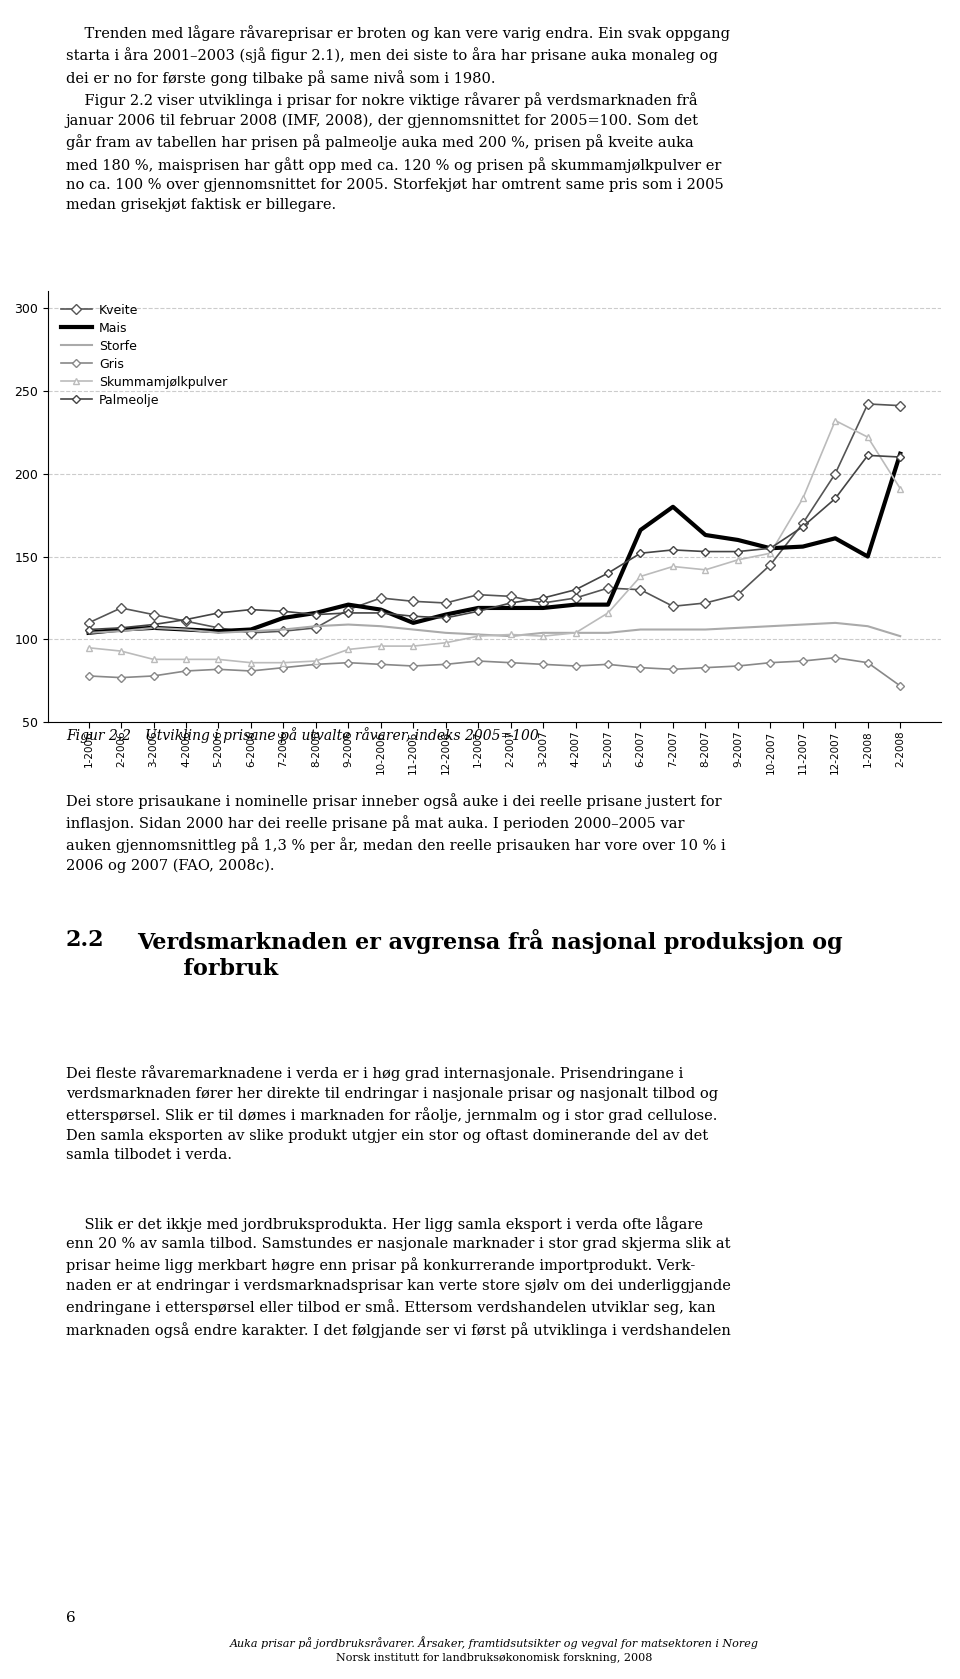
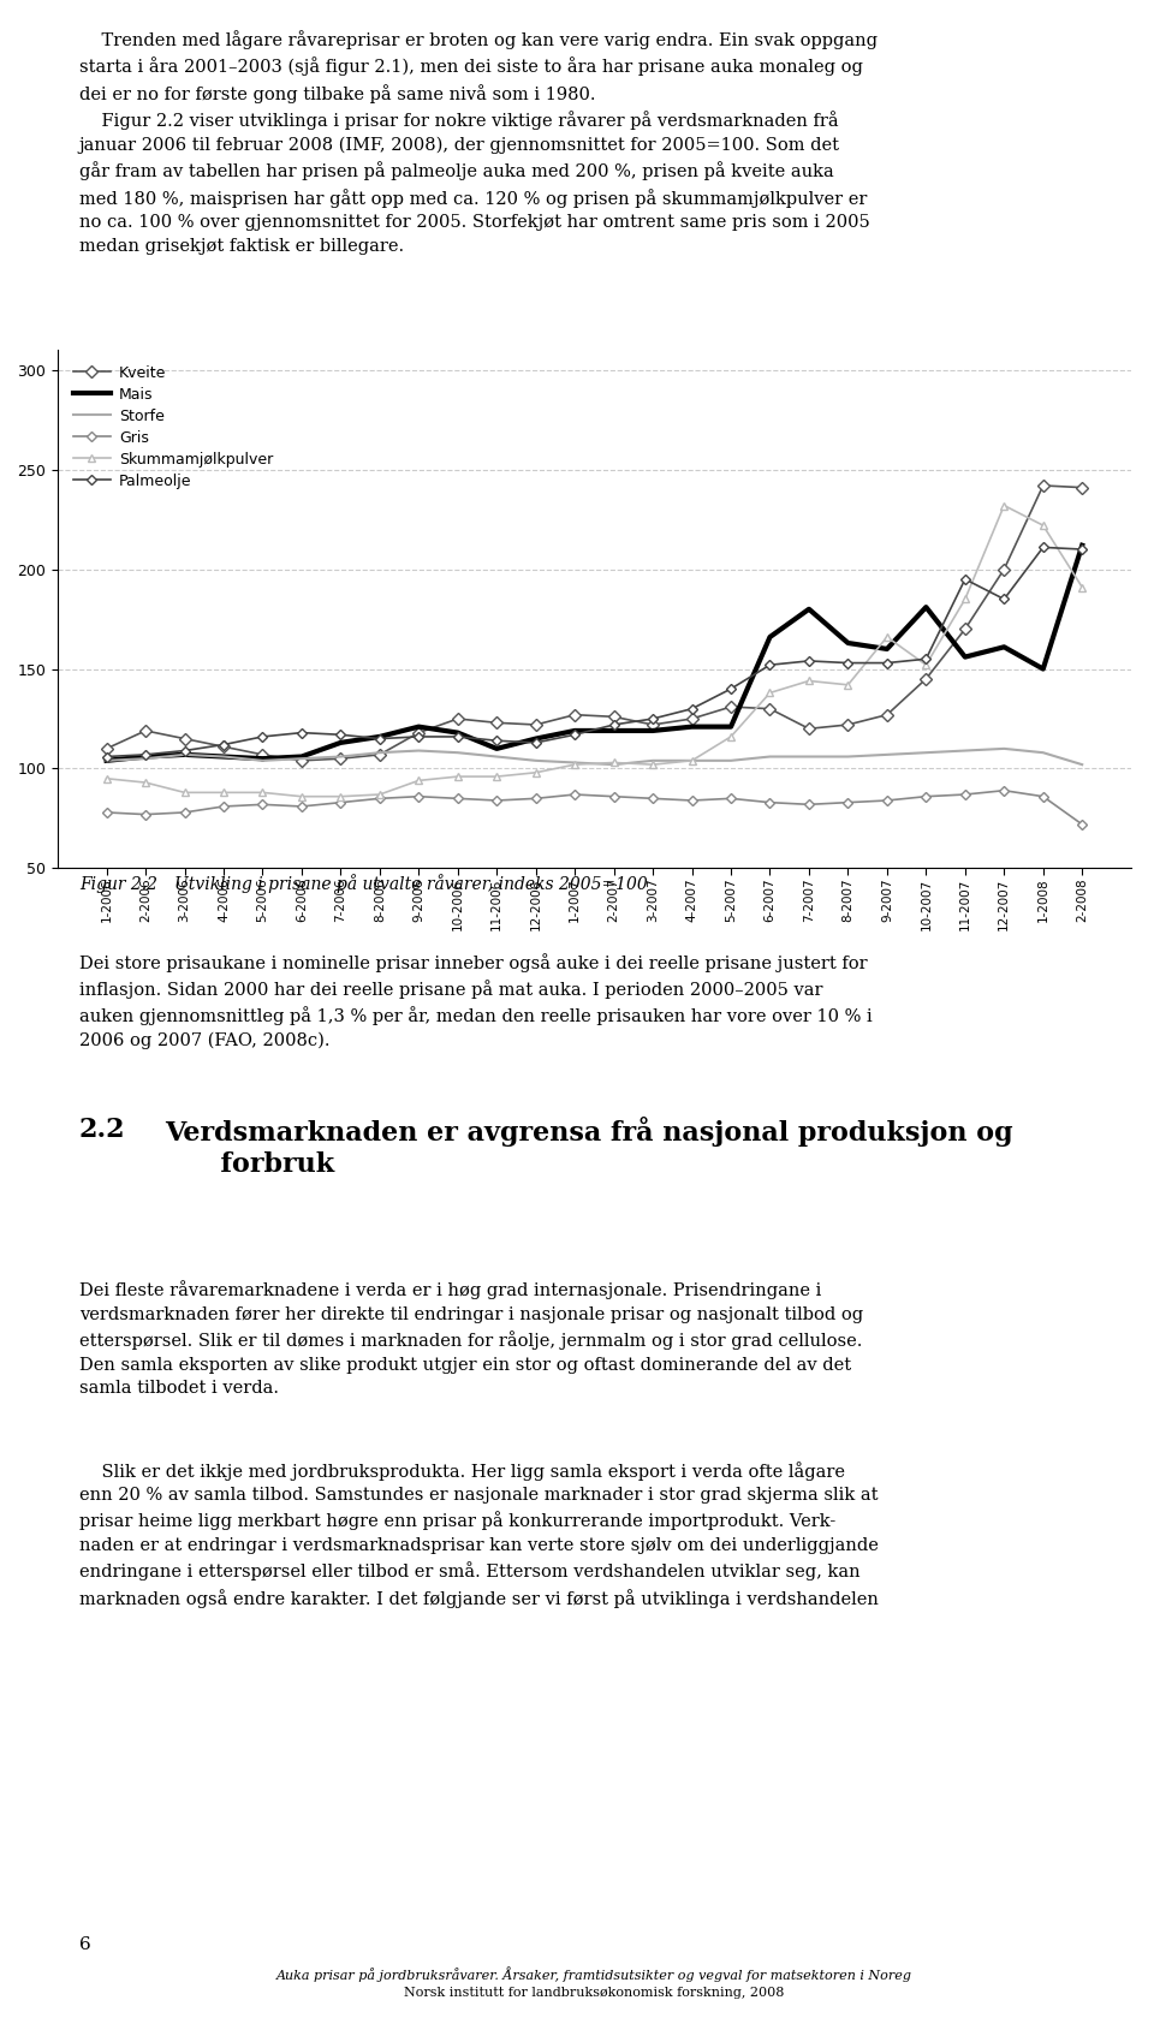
Skummamjølkpulver/9-2007: 148 -> 166
Mais/10-2007: 155 -> 181
Palmeolje/11-2007: 168 -> 195
